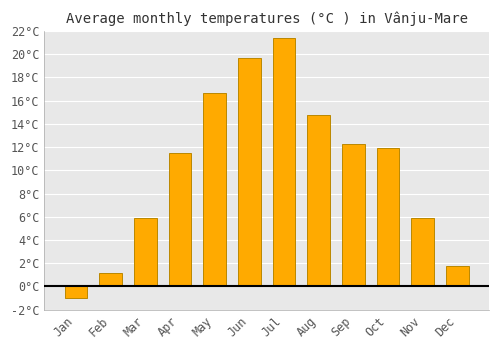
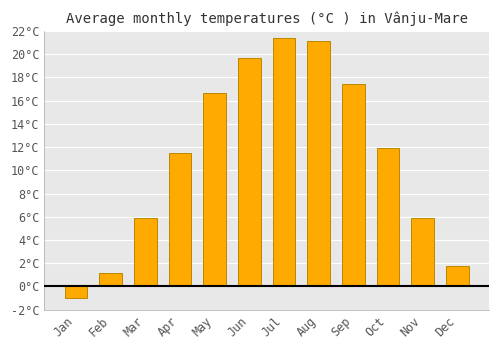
Aug: 14.8°C -> 21.1°C
Sep: 12.3°C -> 17.4°C
